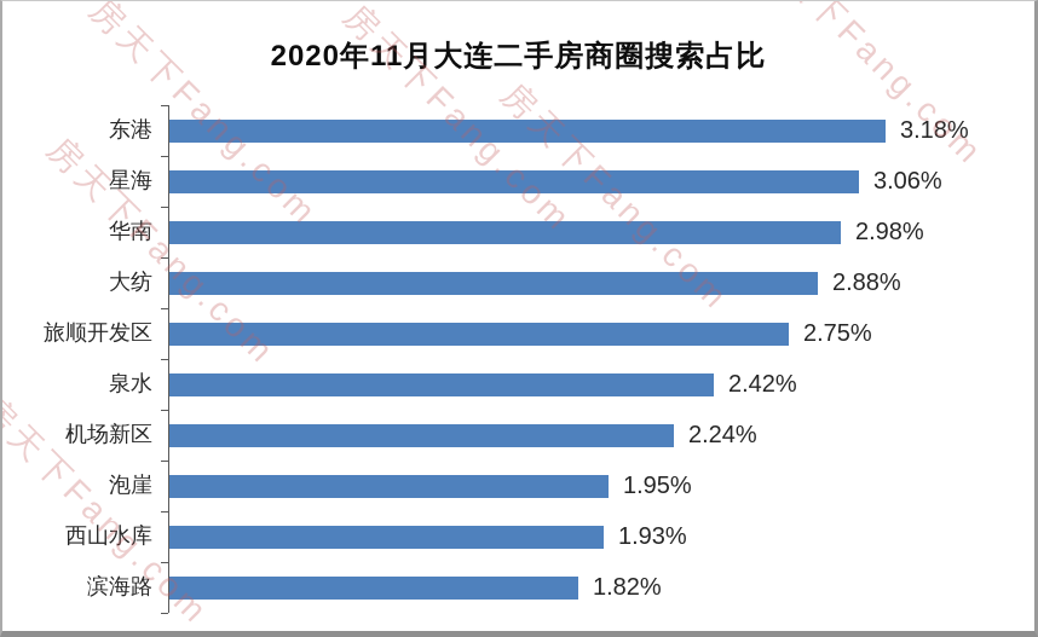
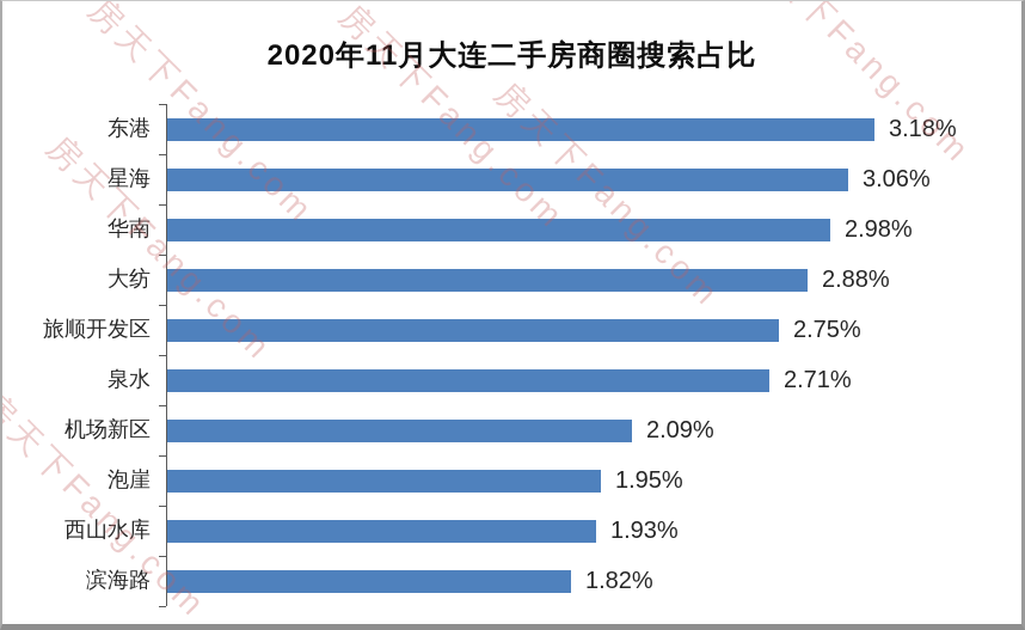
泉水: 2.42% -> 2.71%
机场新区: 2.24% -> 2.09%
